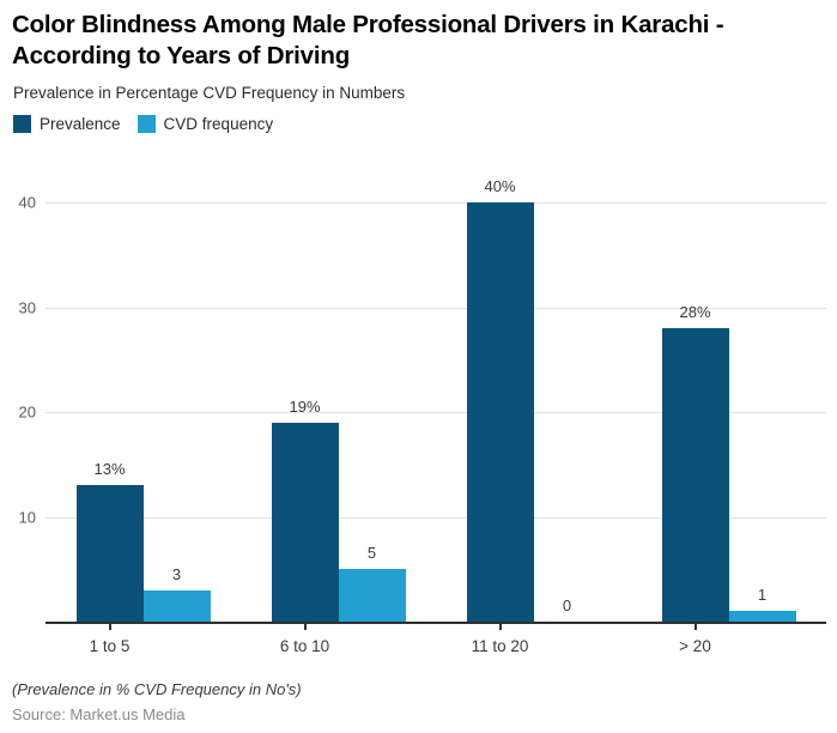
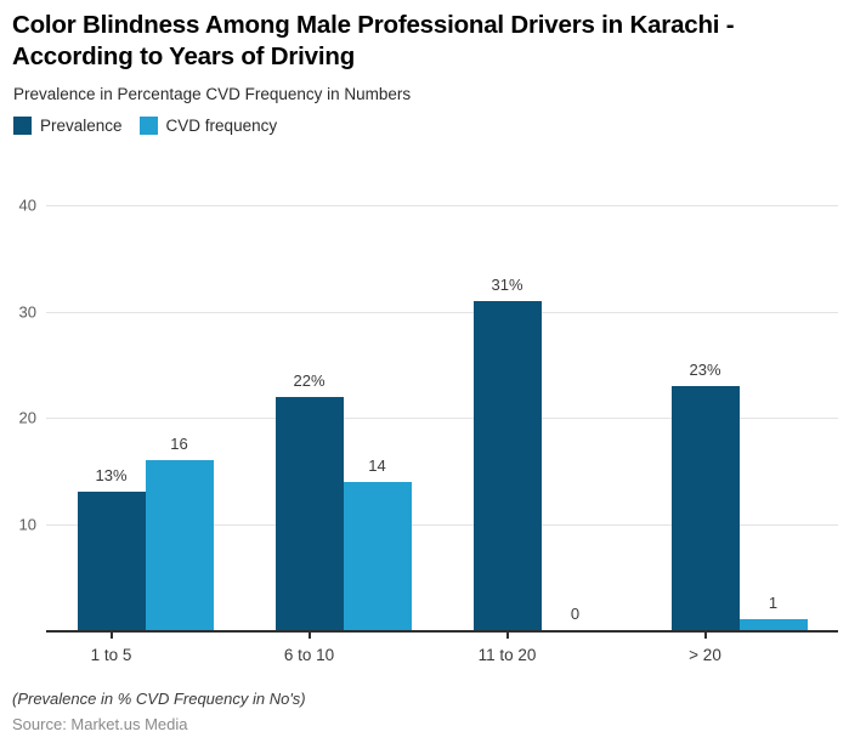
CVD frequency/1 to 5: 3 -> 16
Prevalence/6 to 10: 19% -> 22%
CVD frequency/6 to 10: 5 -> 14
Prevalence/11 to 20: 40% -> 31%
Prevalence/> 20: 28% -> 23%
